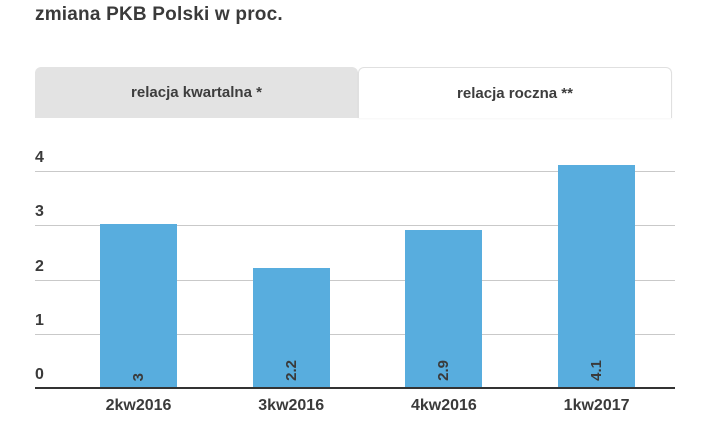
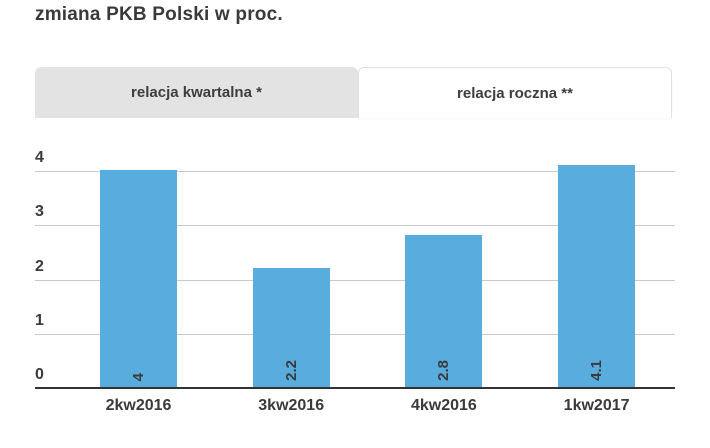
2kw2016: 3 -> 4
4kw2016: 2.9 -> 2.8
